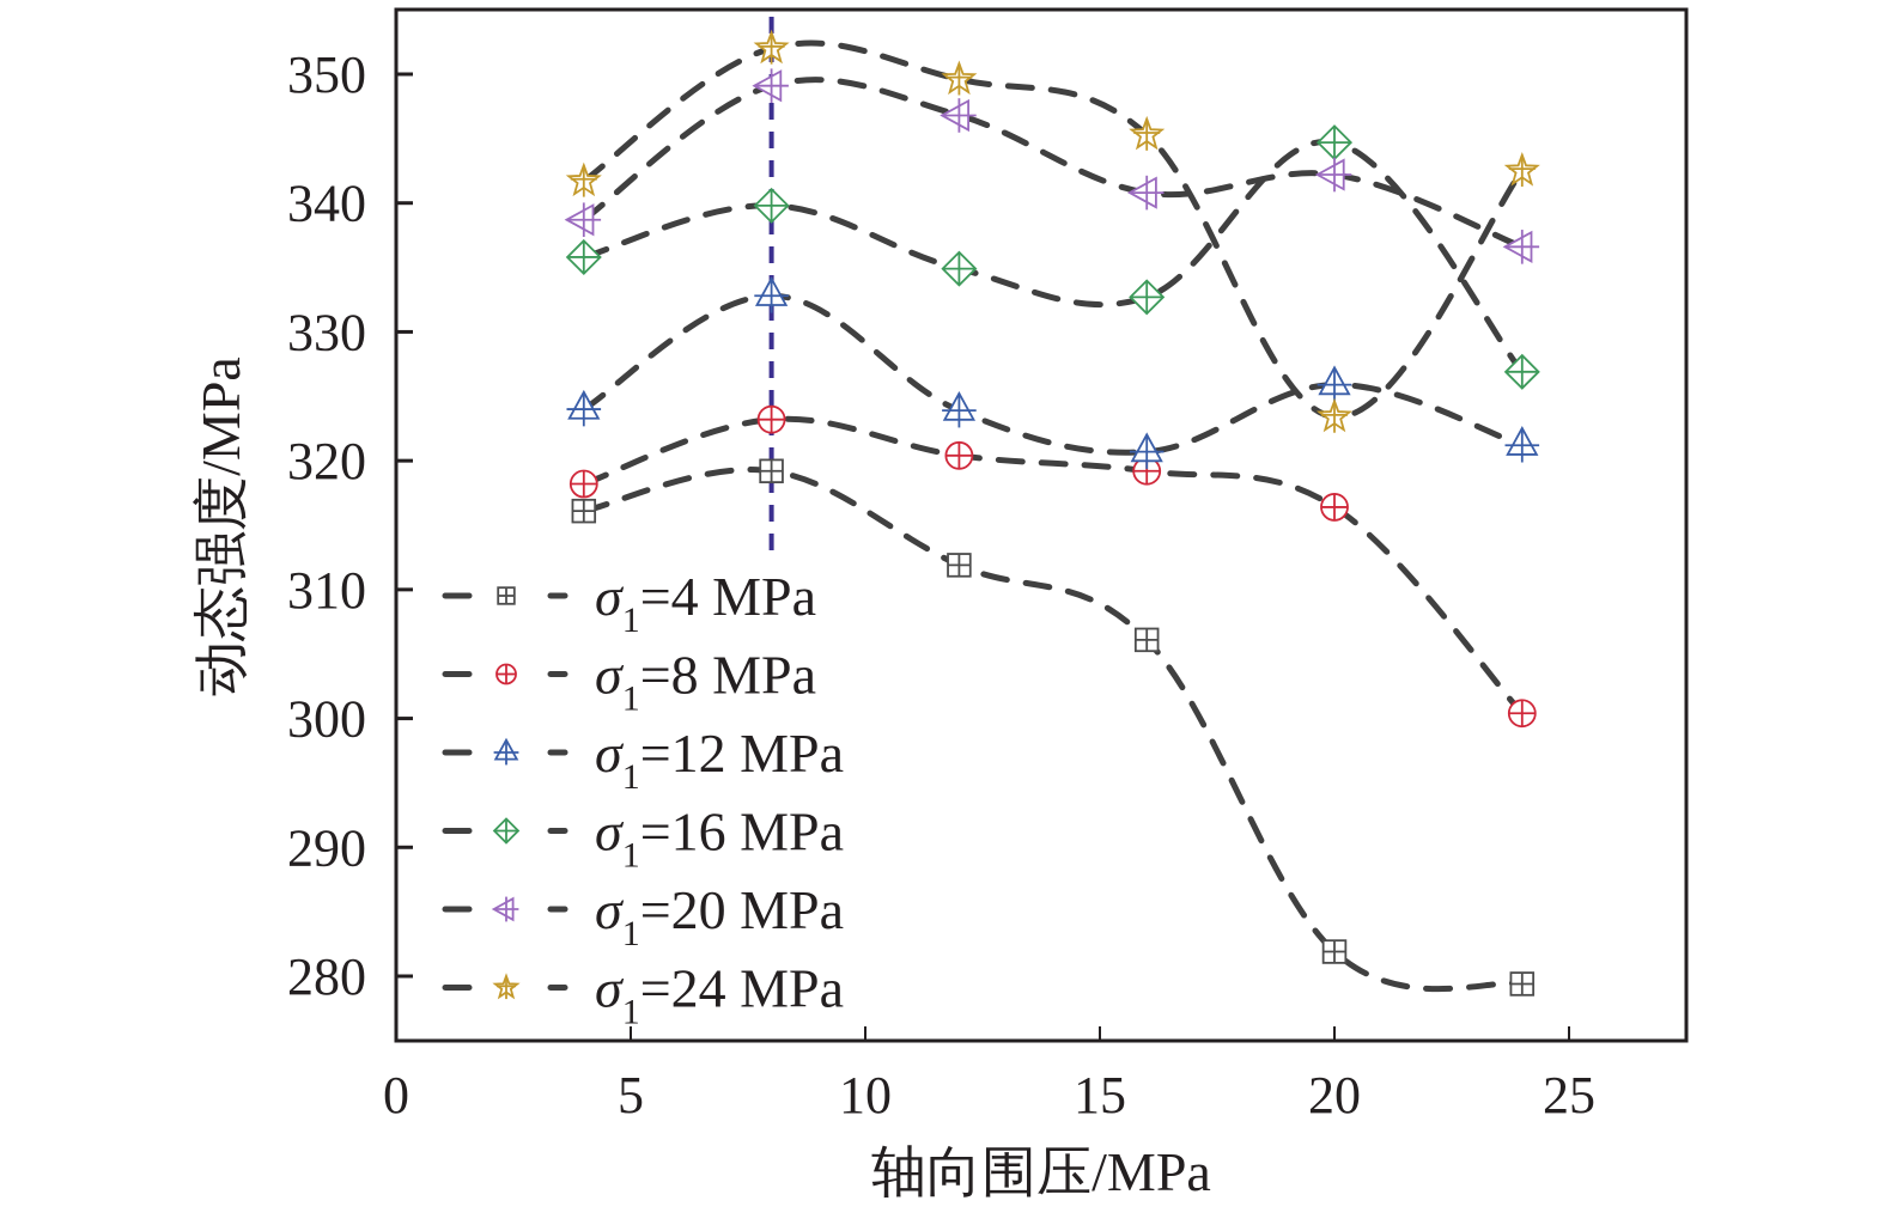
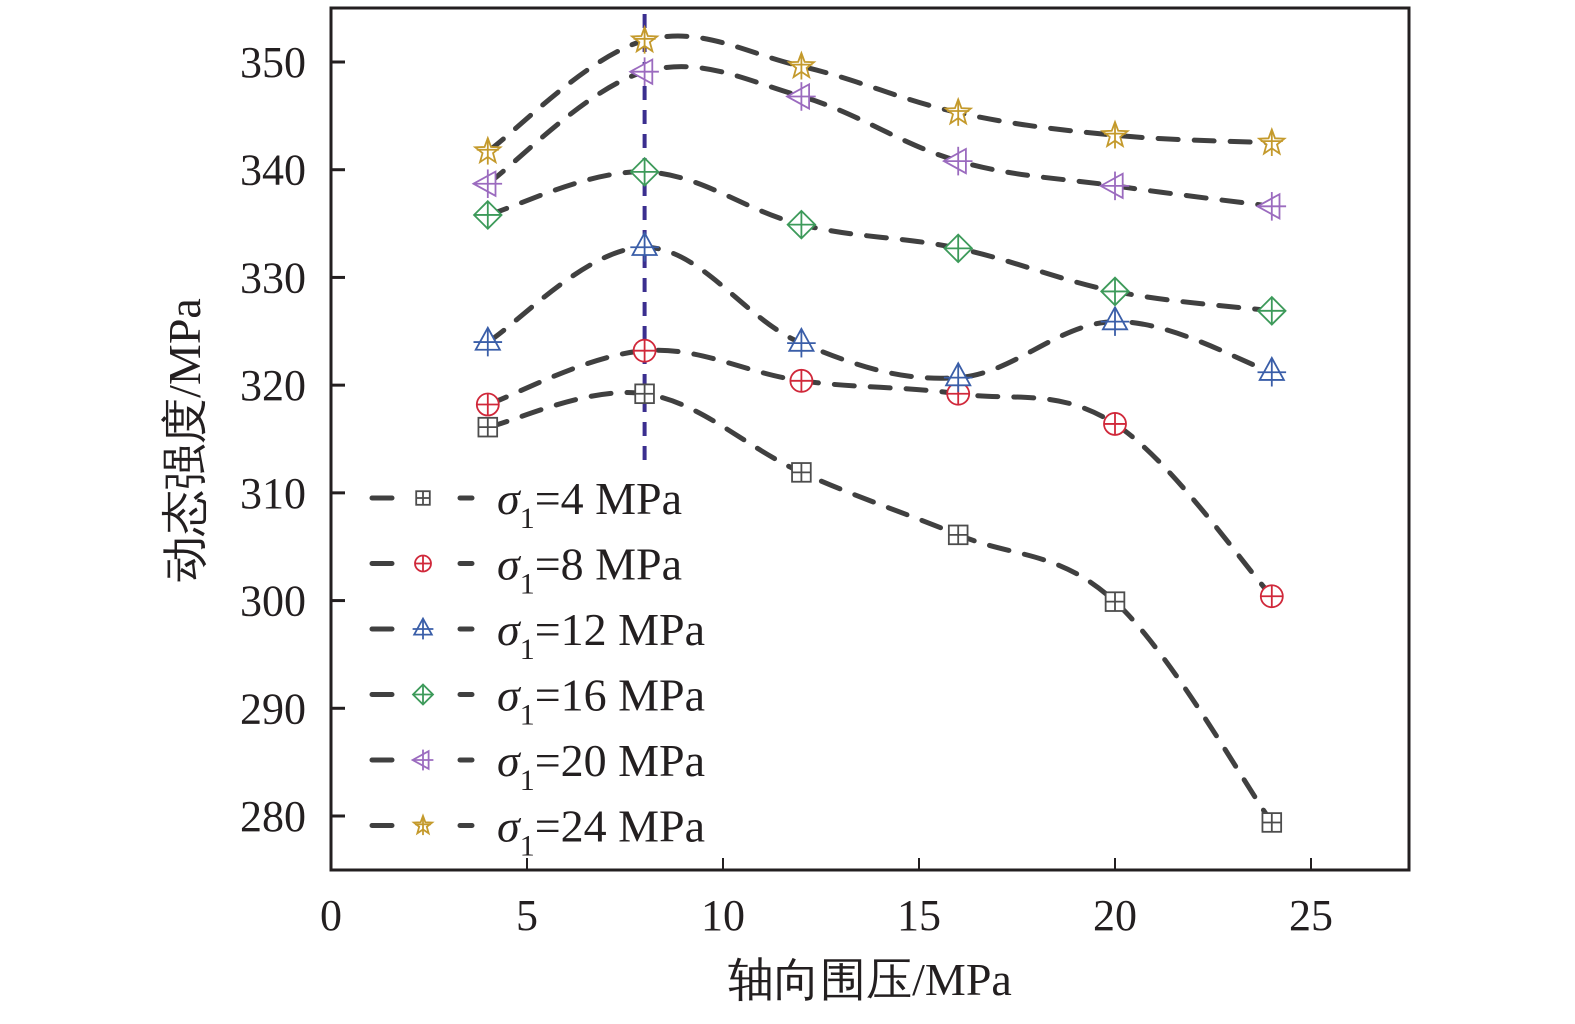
σ1=4 MPa/20: 281.9 -> 299.9
σ1=16 MPa/20: 344.7 -> 328.7
σ1=20 MPa/20: 342.2 -> 338.5
σ1=24 MPa/20: 323.4 -> 343.2
